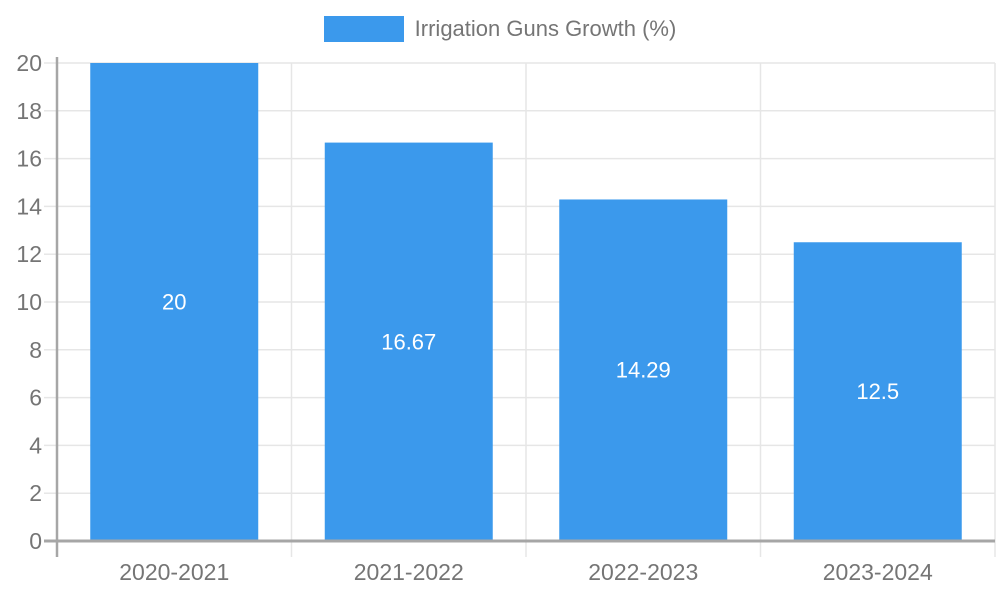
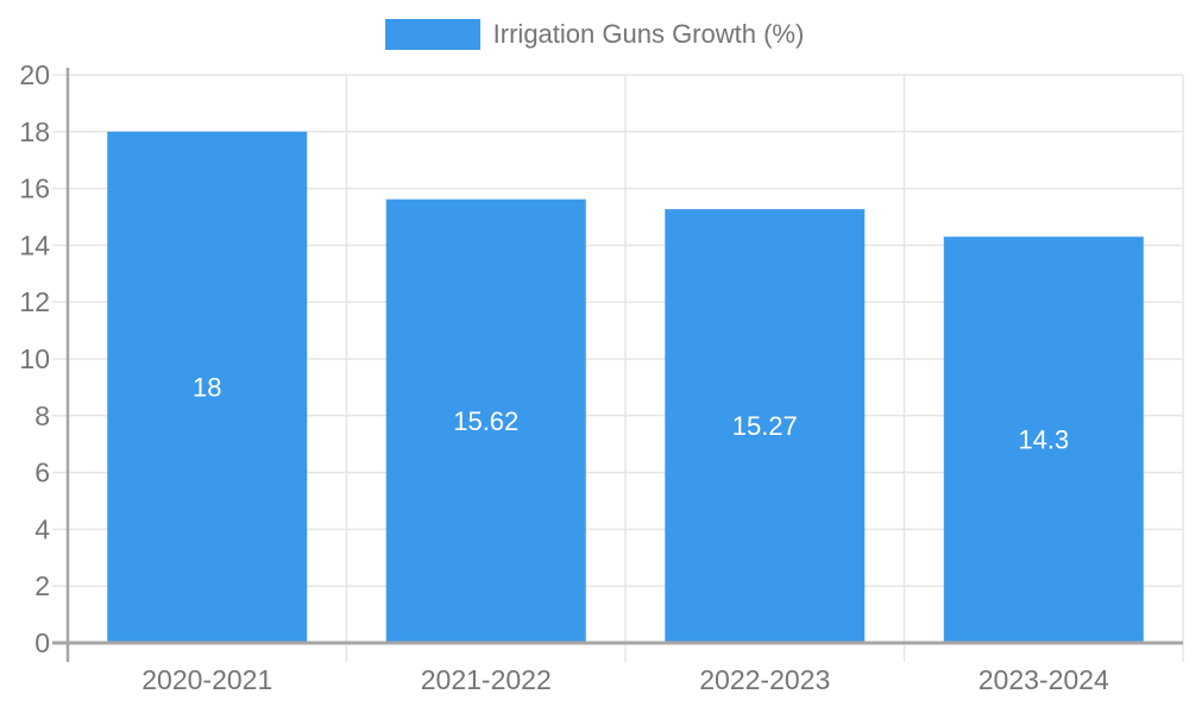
2020-2021: 20 -> 18
2021-2022: 16.67 -> 15.62
2022-2023: 14.29 -> 15.27
2023-2024: 12.5 -> 14.3
